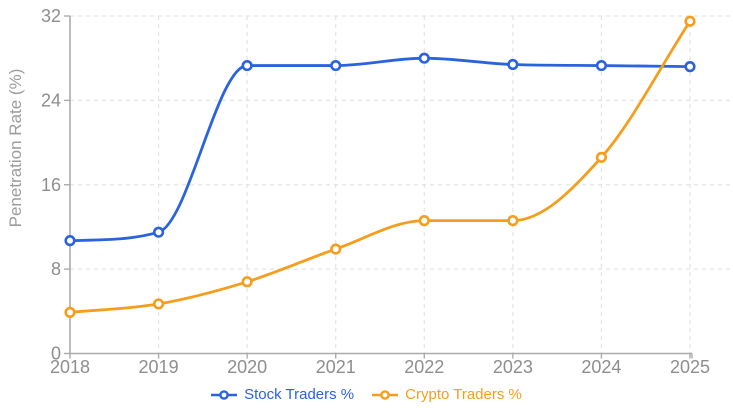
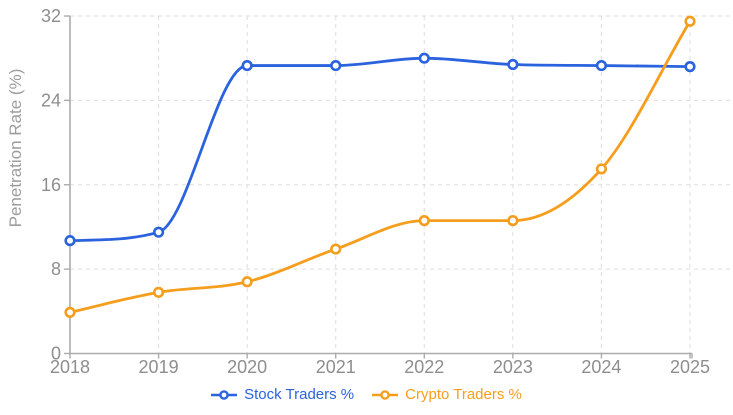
Crypto Traders %/2019: 4.7 -> 5.8
Crypto Traders %/2024: 18.6 -> 17.5
